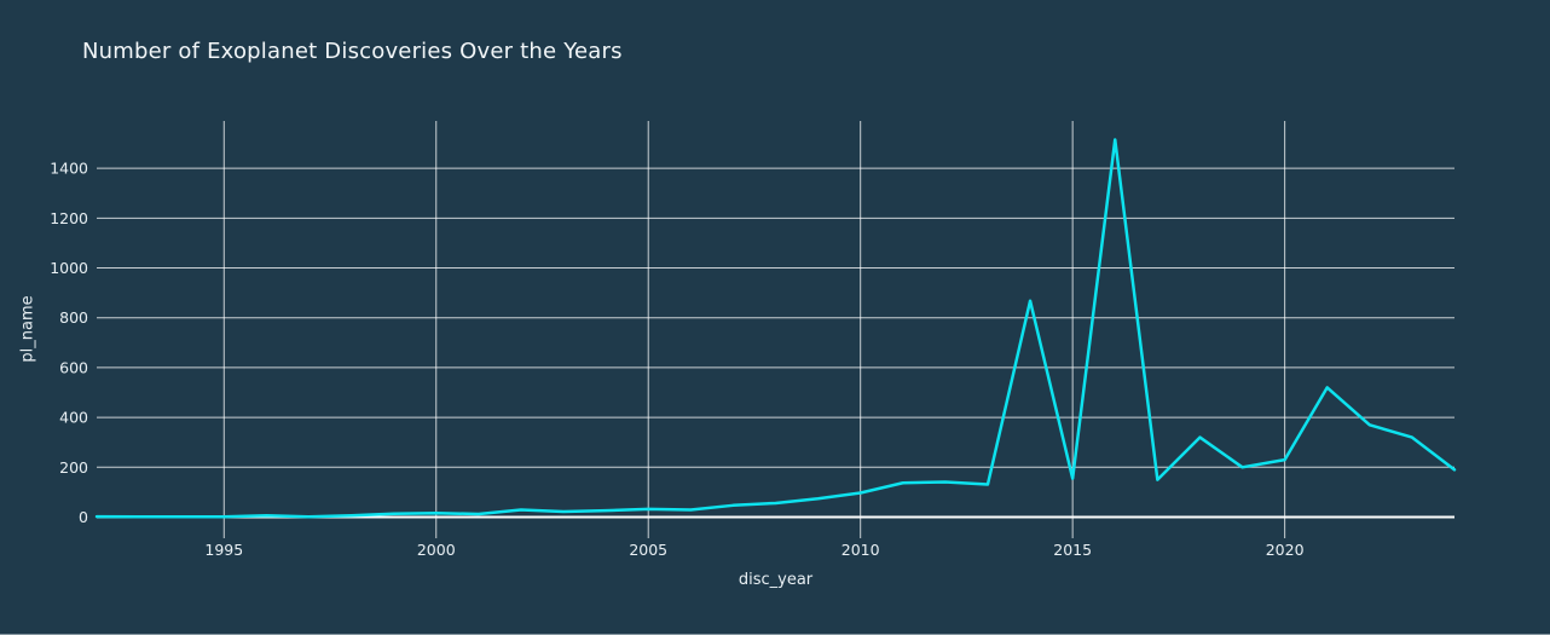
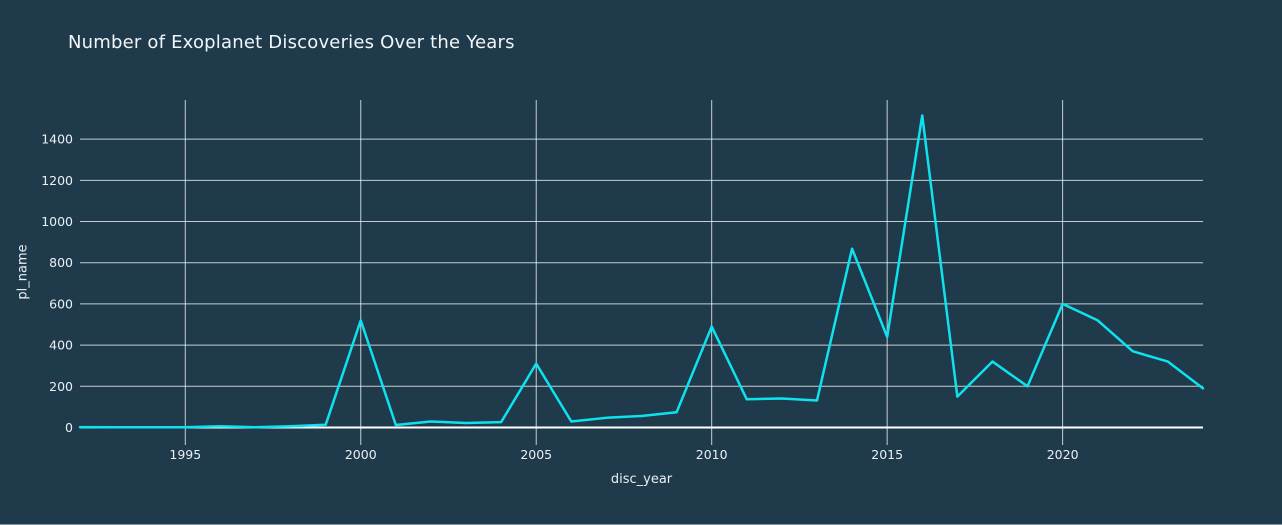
2000: 20 -> 520
2005: 30 -> 310
2010: 100 -> 490
2015: 160 -> 440
2020: 230 -> 600
